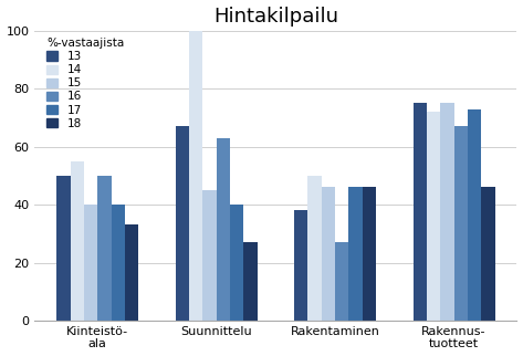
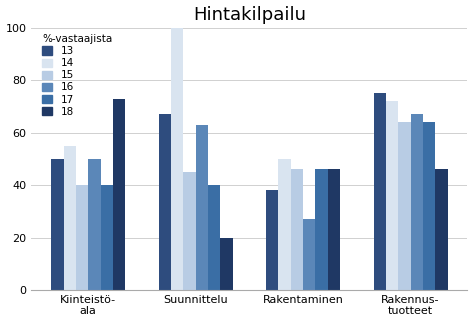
18/Kiinteistö- ala: 33 -> 73
18/Suunnittelu: 27 -> 20
15/Rakennus- tuotteet: 75 -> 64
17/Rakennus- tuotteet: 73 -> 64
